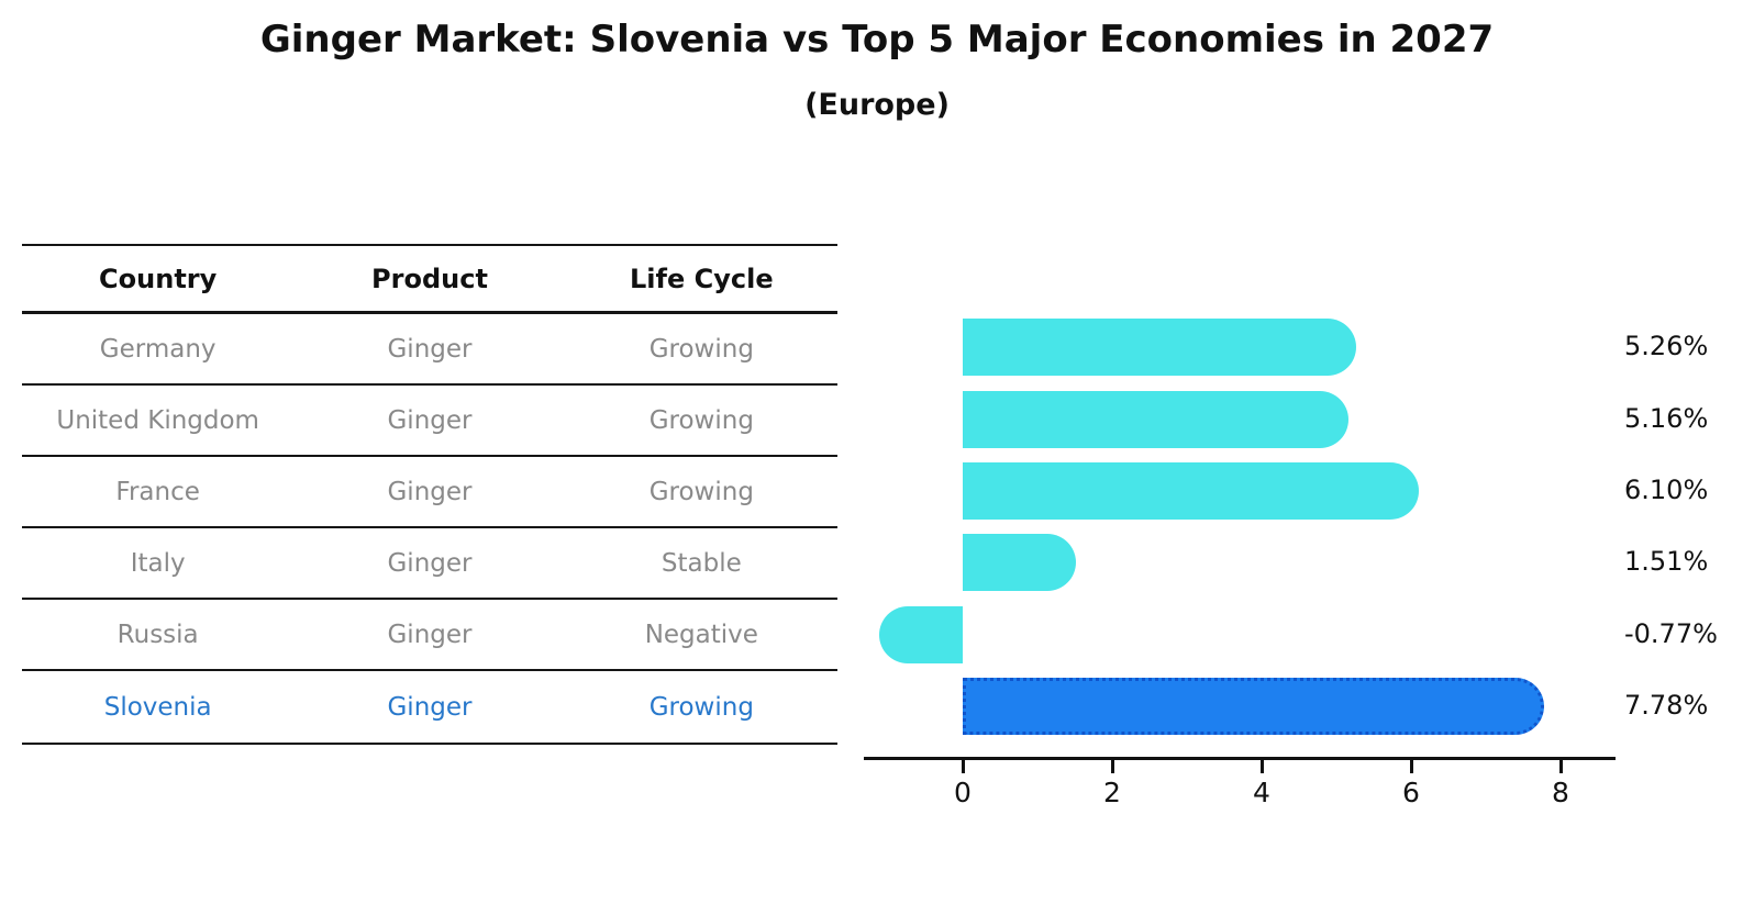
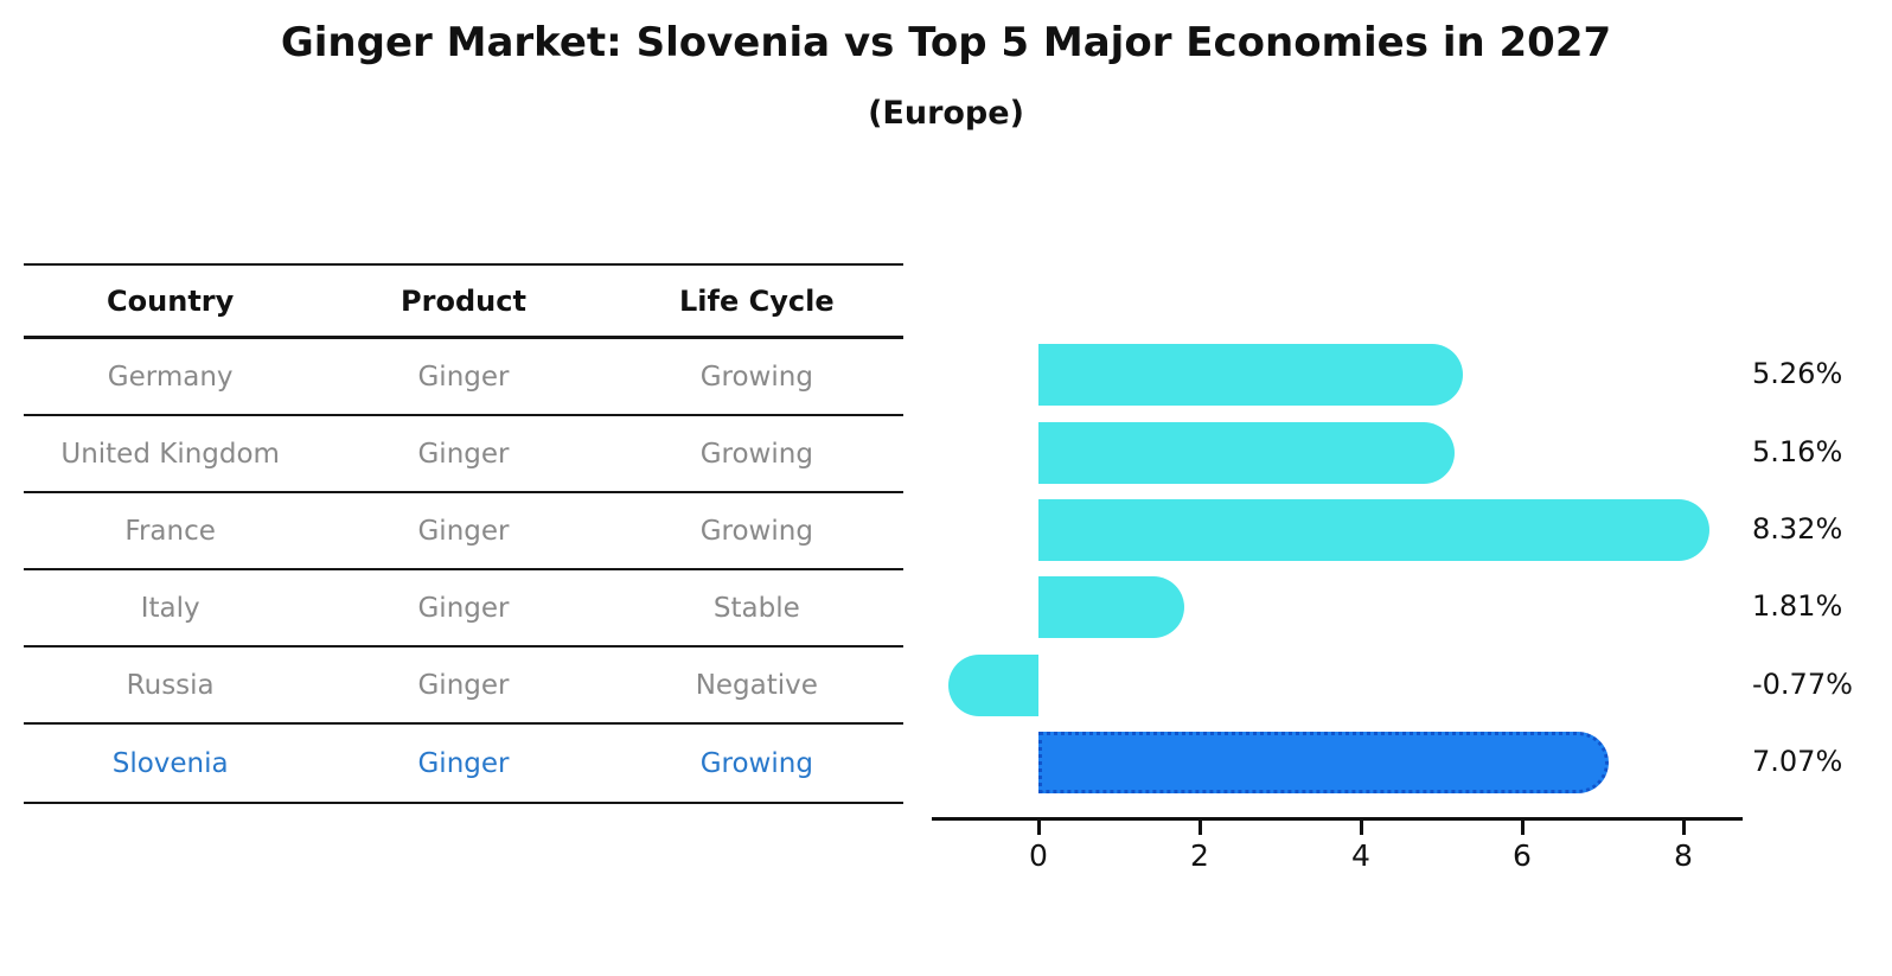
France: 6.10% -> 8.32%
Italy: 1.51% -> 1.81%
Slovenia: 7.78% -> 7.07%
